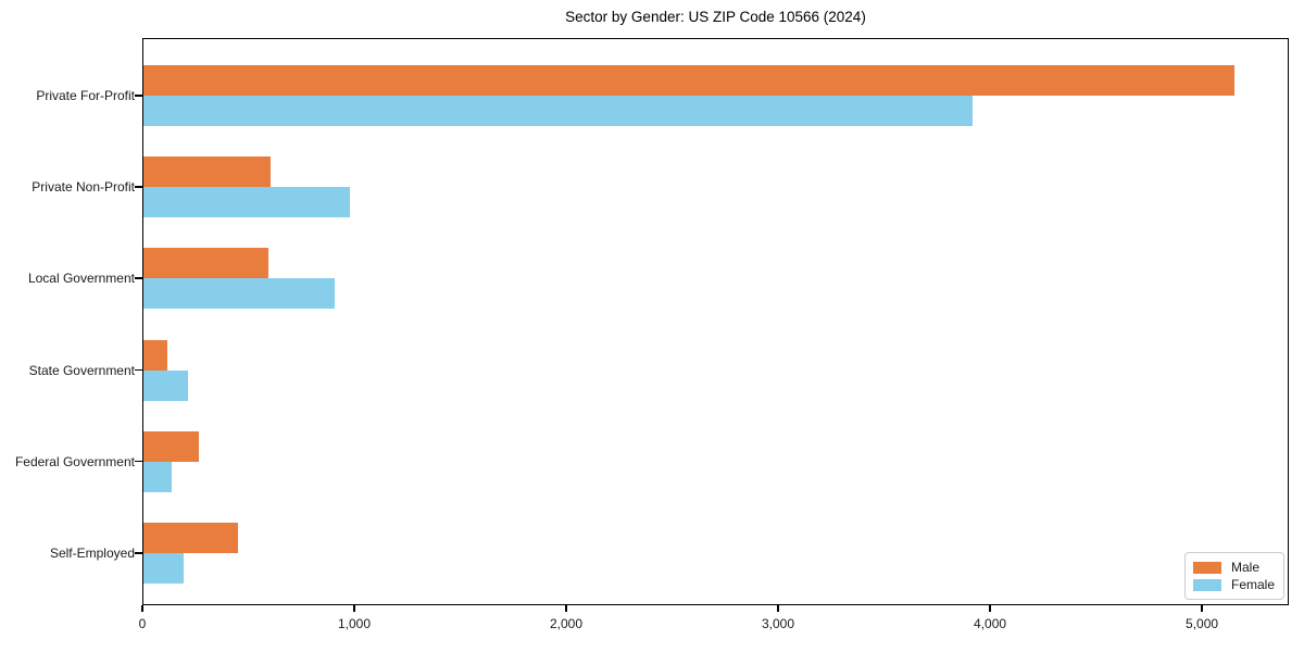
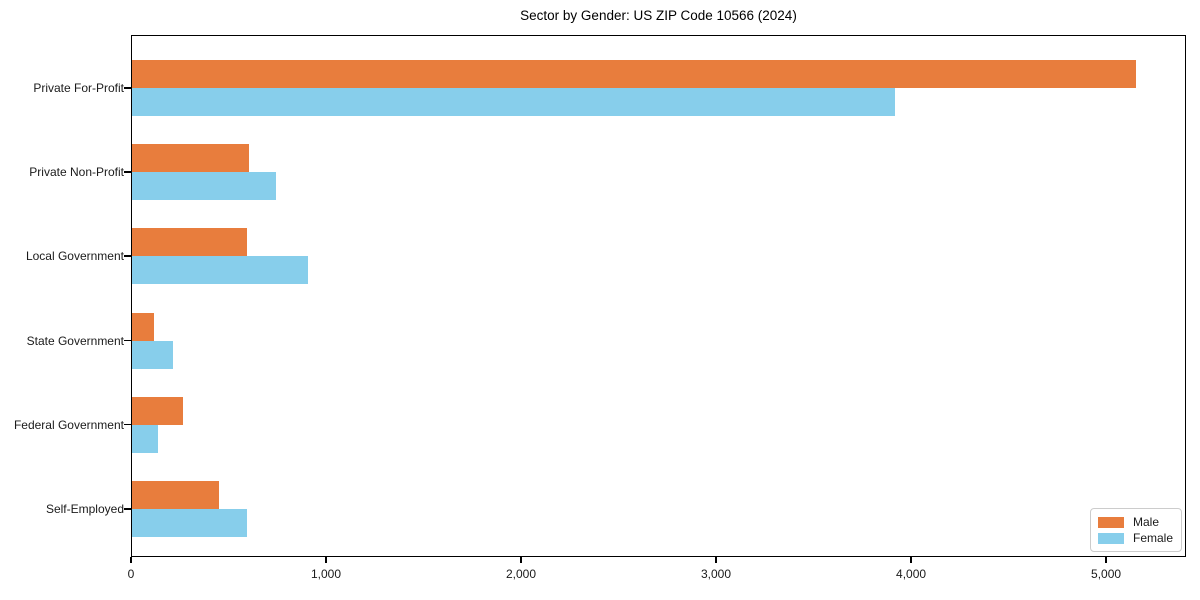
Female/Private Non-Profit: 980 -> 740
Female/Self-Employed: 190 -> 590
